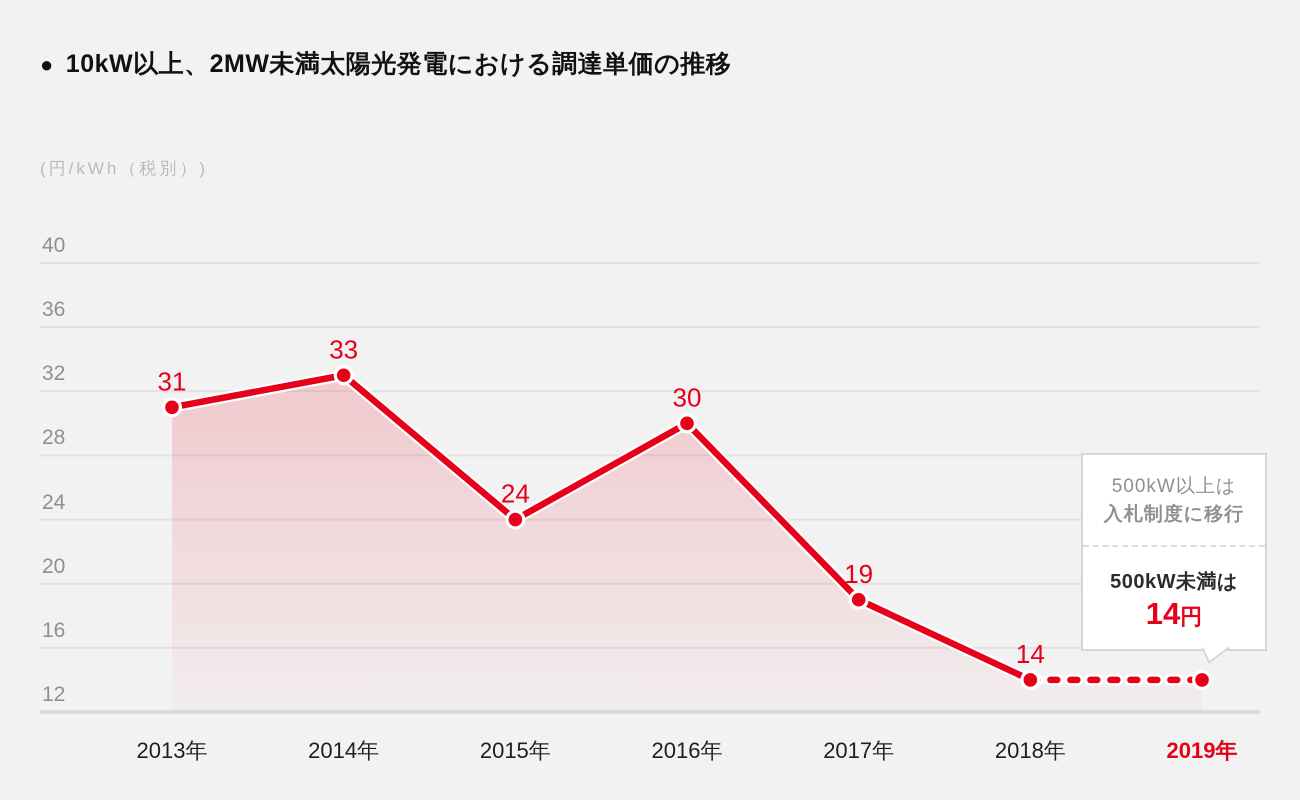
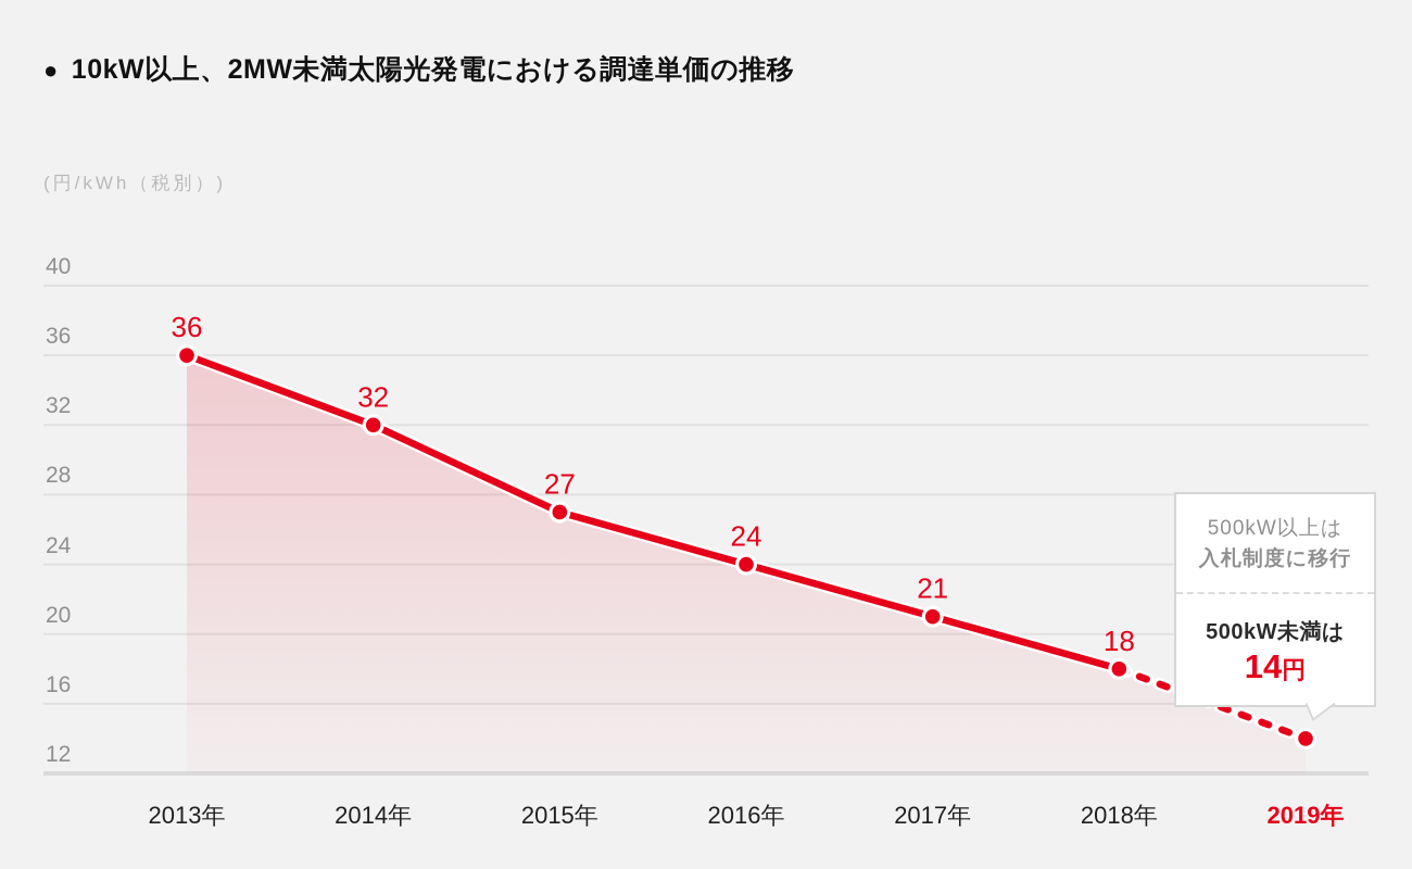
2013年: 31 -> 36
2014年: 33 -> 32
2015年: 24 -> 27
2016年: 30 -> 24
2017年: 19 -> 21
2018年: 14 -> 18
